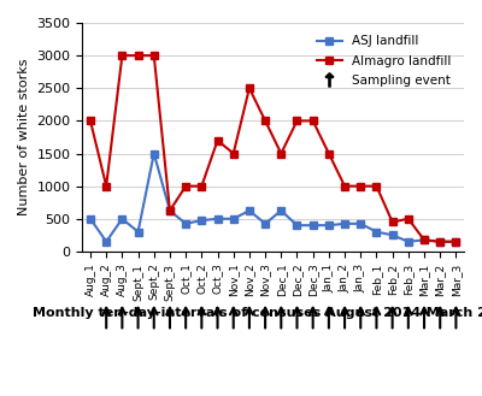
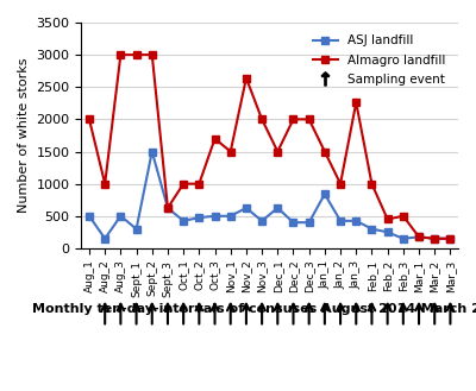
Almagro landfill/Nov_2: 2500 -> 2640
ASJ landfill/Jan_1: 400 -> 840
Almagro landfill/Jan_3: 1000 -> 2260
